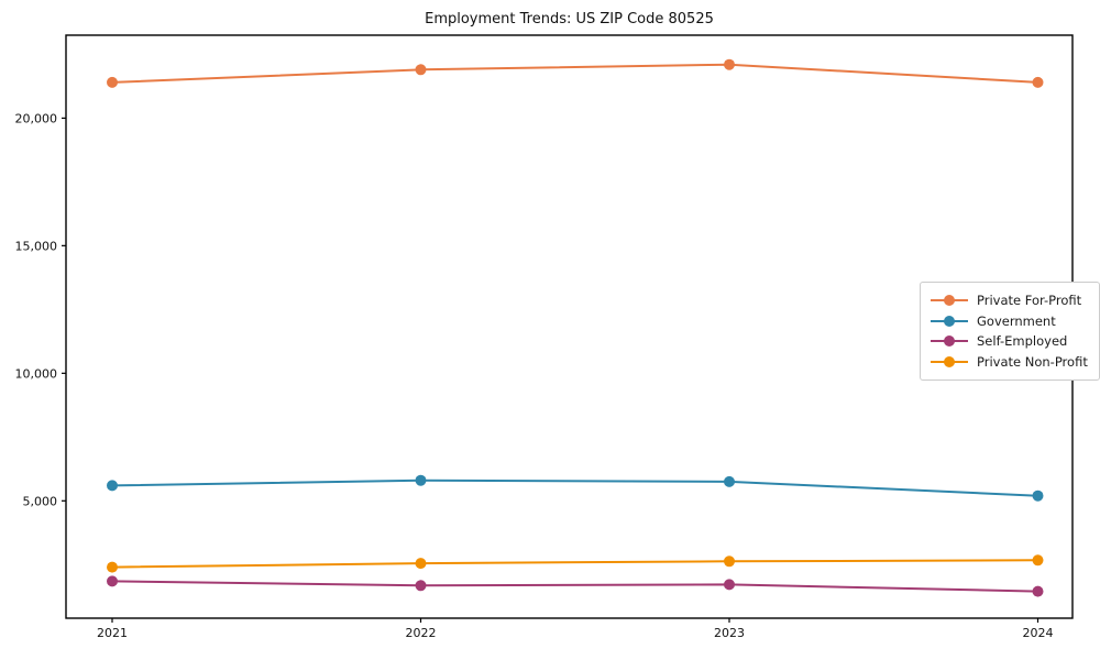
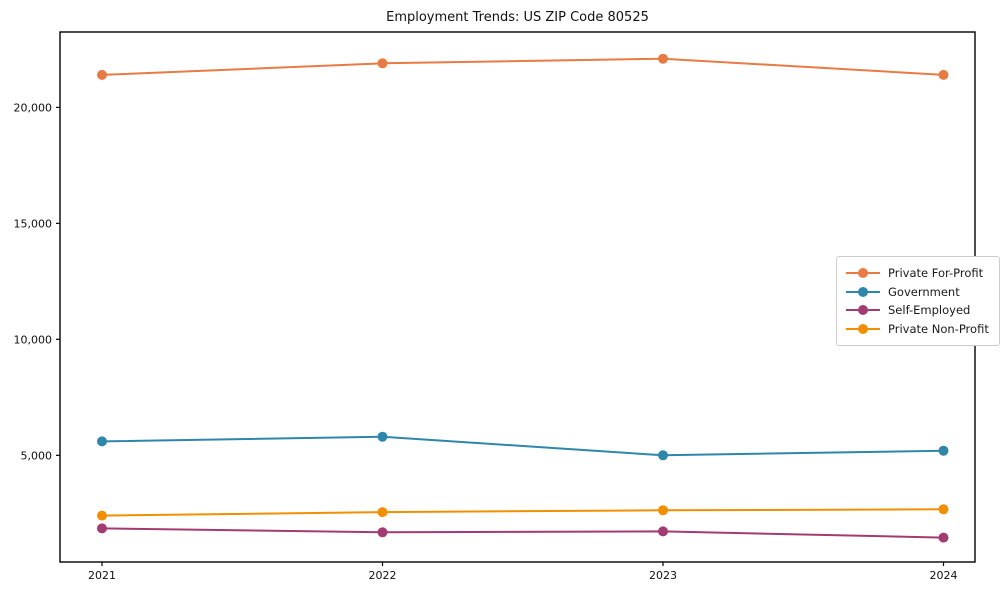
Government/2023: 5800 -> 5000
